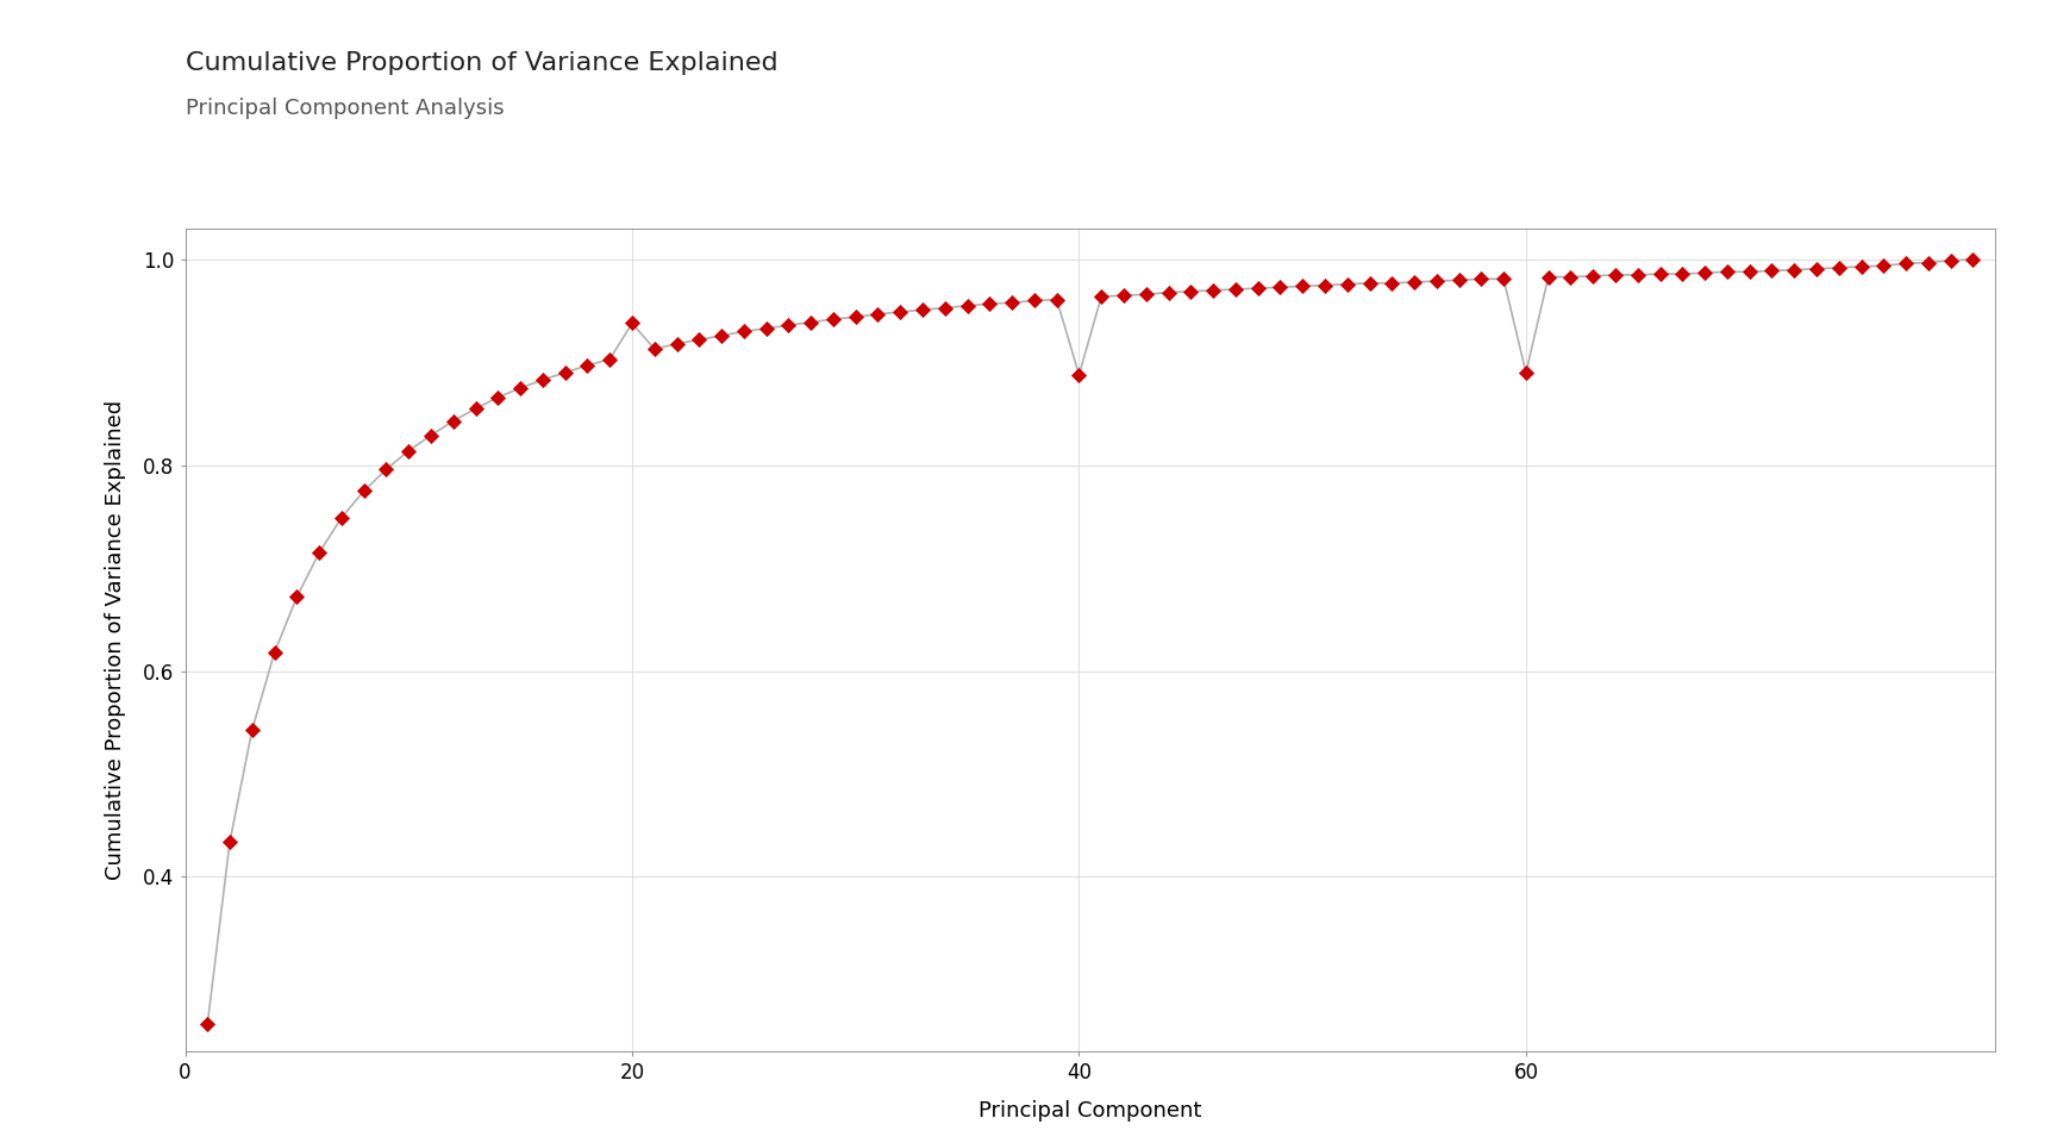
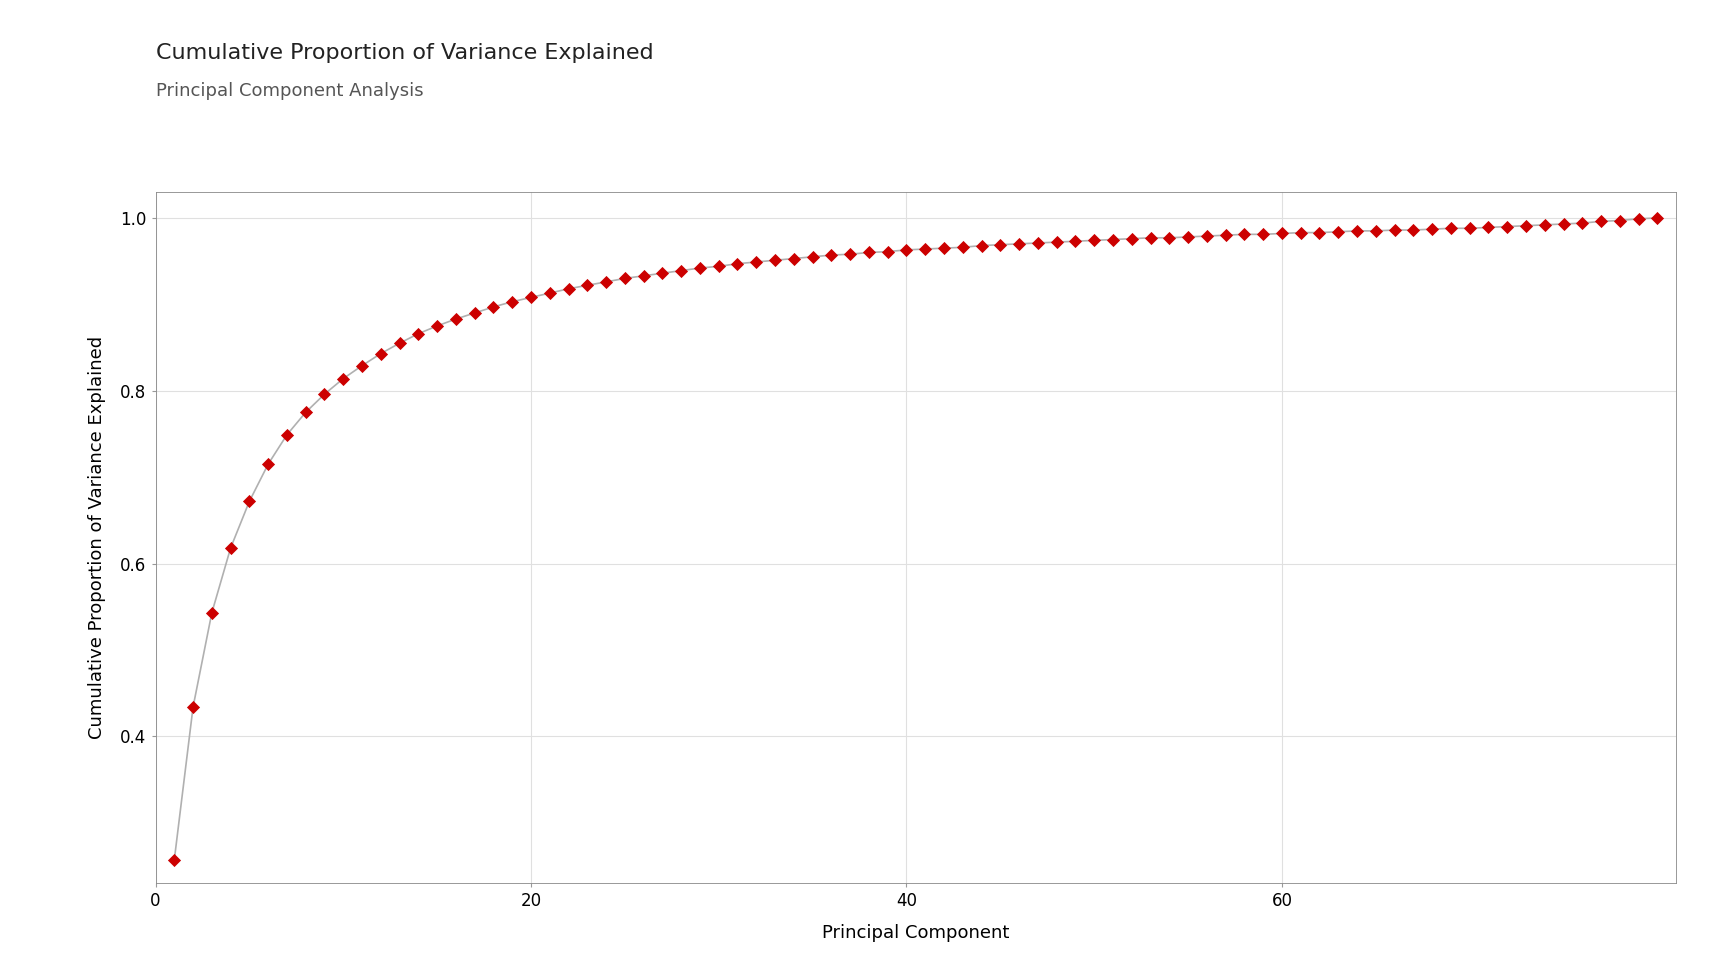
20: 0.938 -> 0.908
40: 0.888 -> 0.963
60: 0.890 -> 0.982
